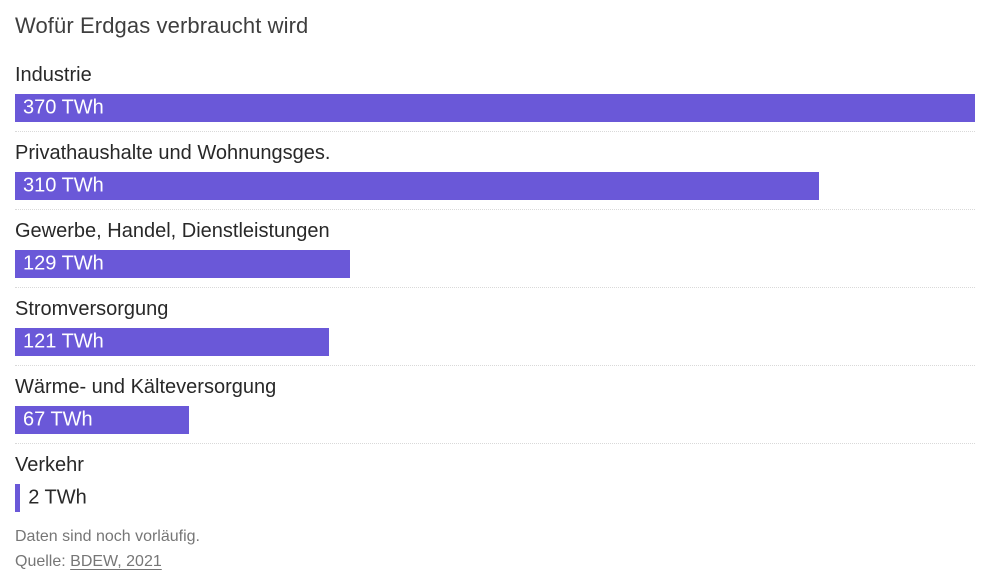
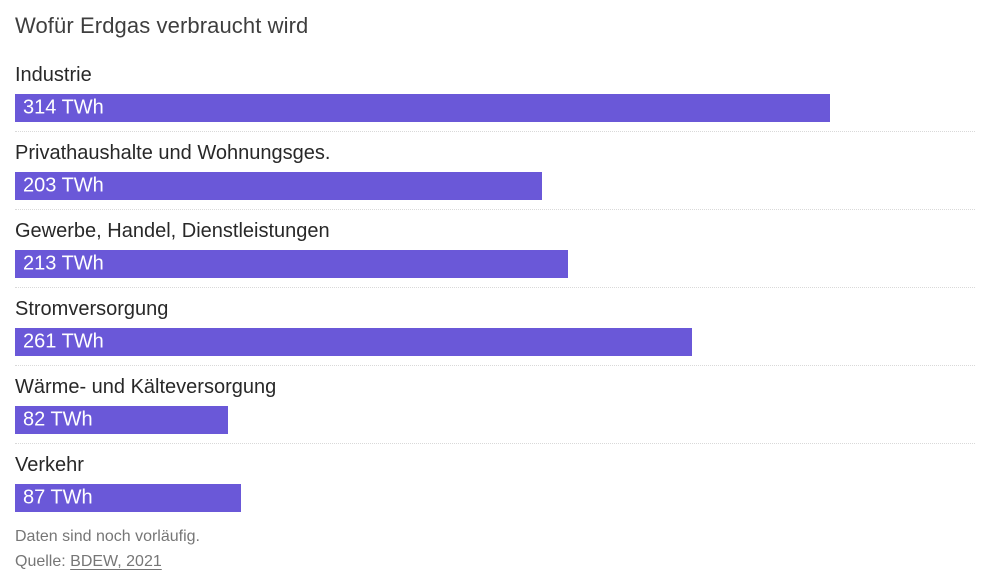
Industrie: 370 -> 314
Privathaushalte und Wohnungsges.: 310 -> 203
Gewerbe, Handel, Dienstleistungen: 129 -> 213
Stromversorgung: 121 -> 261
Wärme- und Kälteversorgung: 67 -> 82
Verkehr: 2 -> 87
